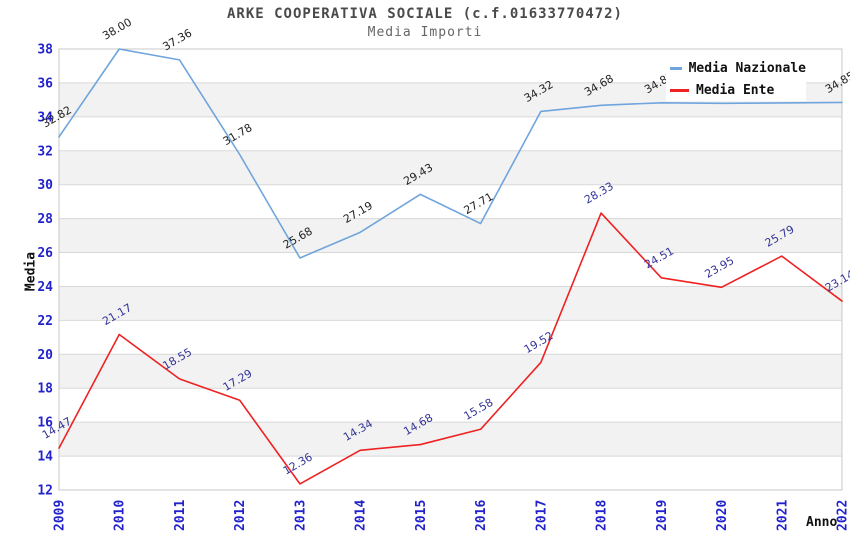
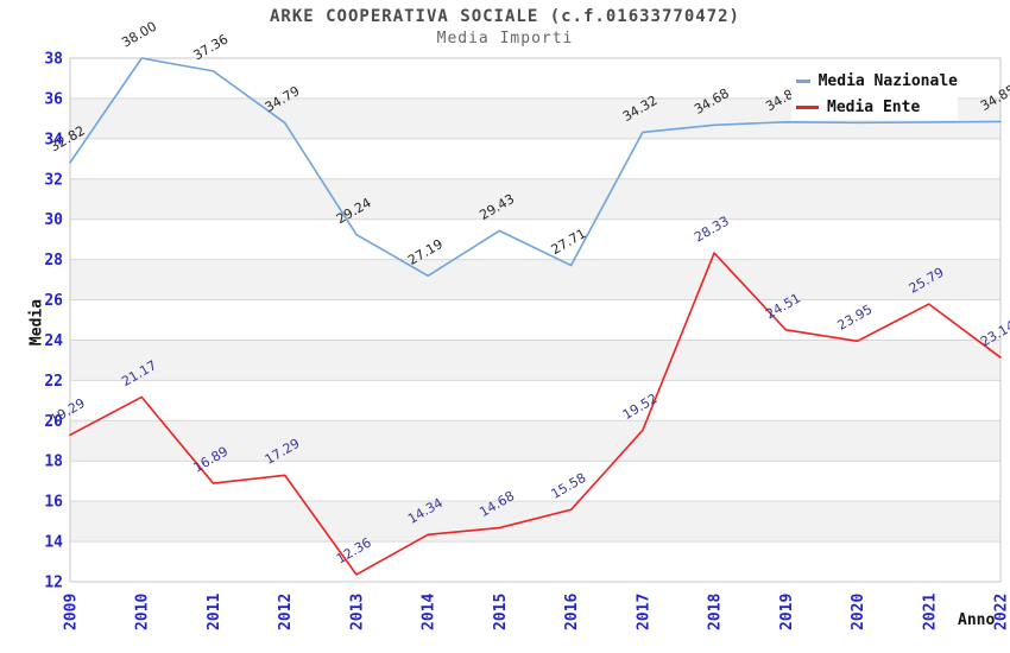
Media Ente/2009: 14.47 -> 19.29
Media Ente/2011: 18.55 -> 16.89
Media Nazionale/2012: 31.78 -> 34.79
Media Nazionale/2013: 25.68 -> 29.24
